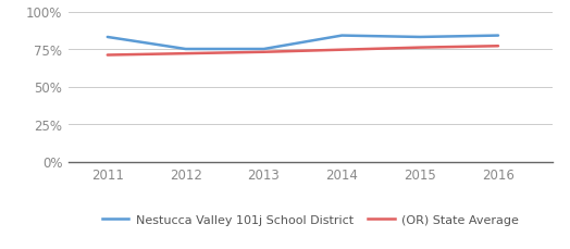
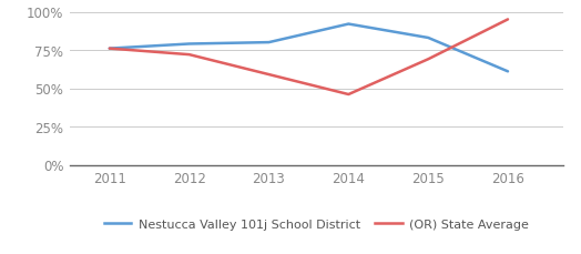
Nestucca Valley 101j School District/2011: 83% -> 76%
(OR) State Average/2011: 71% -> 76%
Nestucca Valley 101j School District/2012: 75% -> 79%
Nestucca Valley 101j School District/2013: 75% -> 80%
(OR) State Average/2013: 73% -> 59%
Nestucca Valley 101j School District/2014: 84% -> 92%
(OR) State Average/2014: 74% -> 46%
(OR) State Average/2015: 76% -> 69%
Nestucca Valley 101j School District/2016: 84% -> 61%
(OR) State Average/2016: 77% -> 95%
